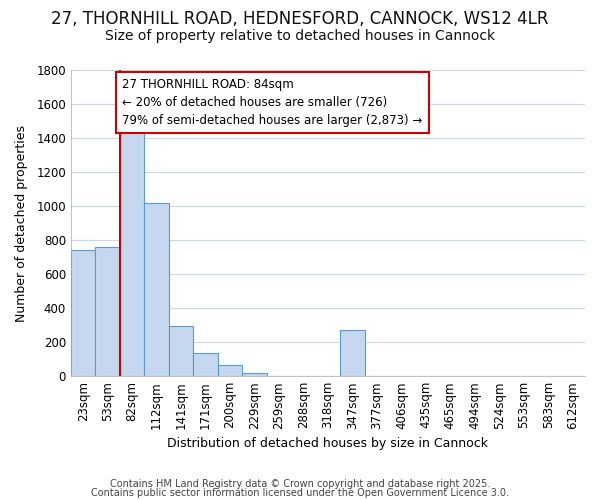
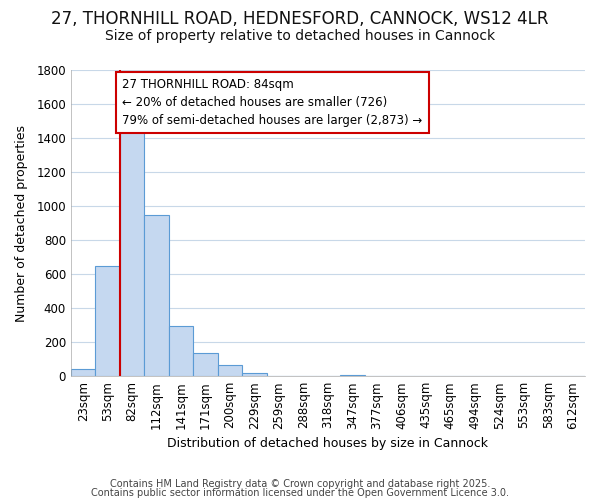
23sqm: 740 -> 40
53sqm: 760 -> 650
112sqm: 1020 -> 950
347sqm: 270 -> 0
